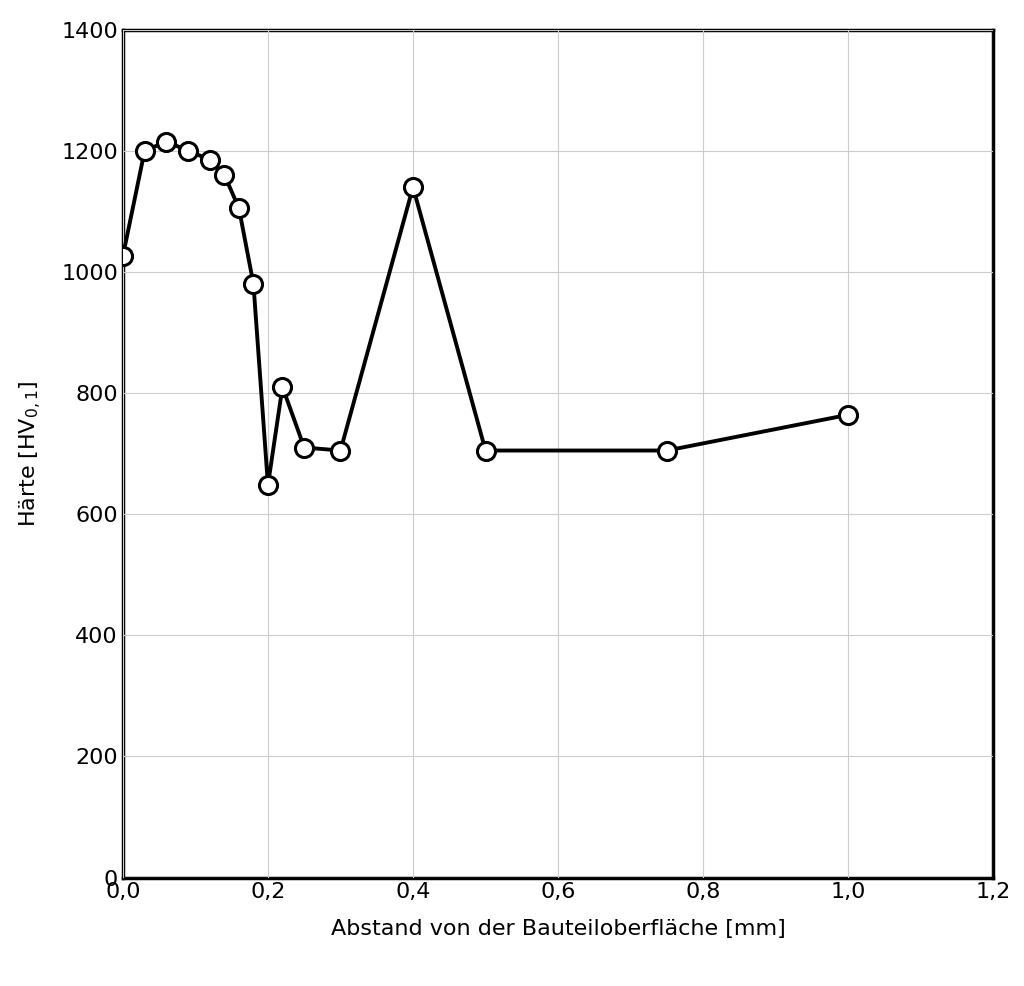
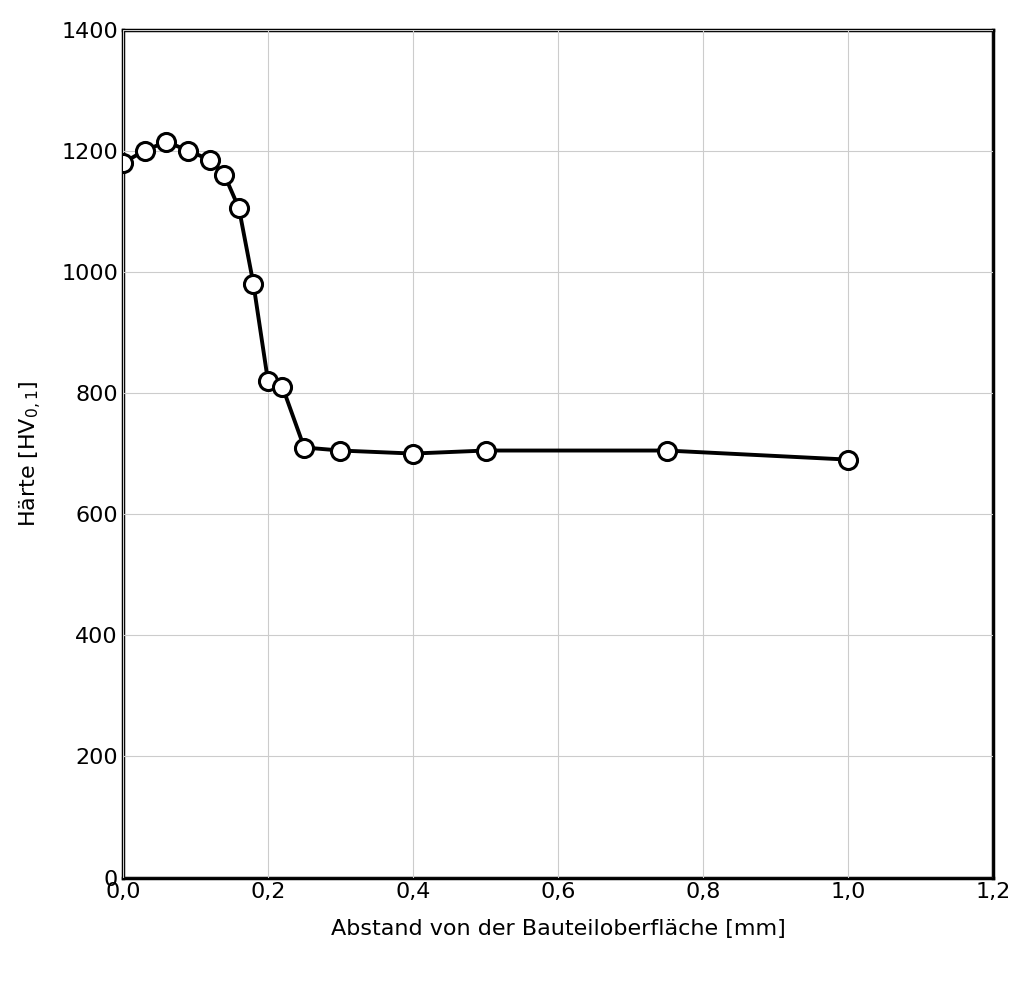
0,0: 1026 -> 1180
0,2: 648 -> 820
0,4: 1140 -> 700
1,0: 764 -> 690
